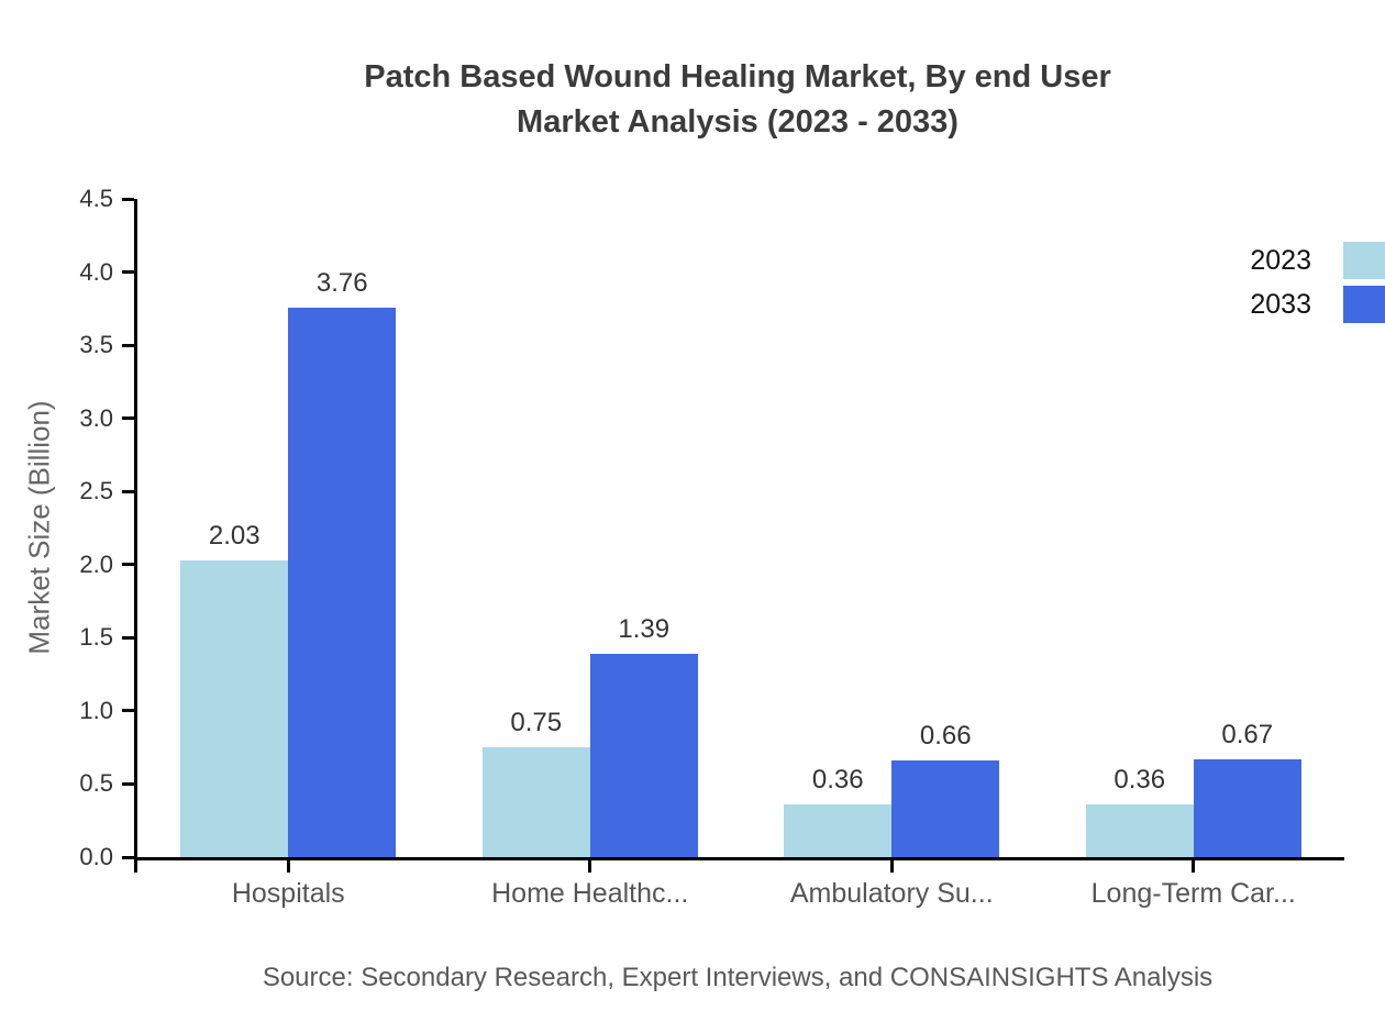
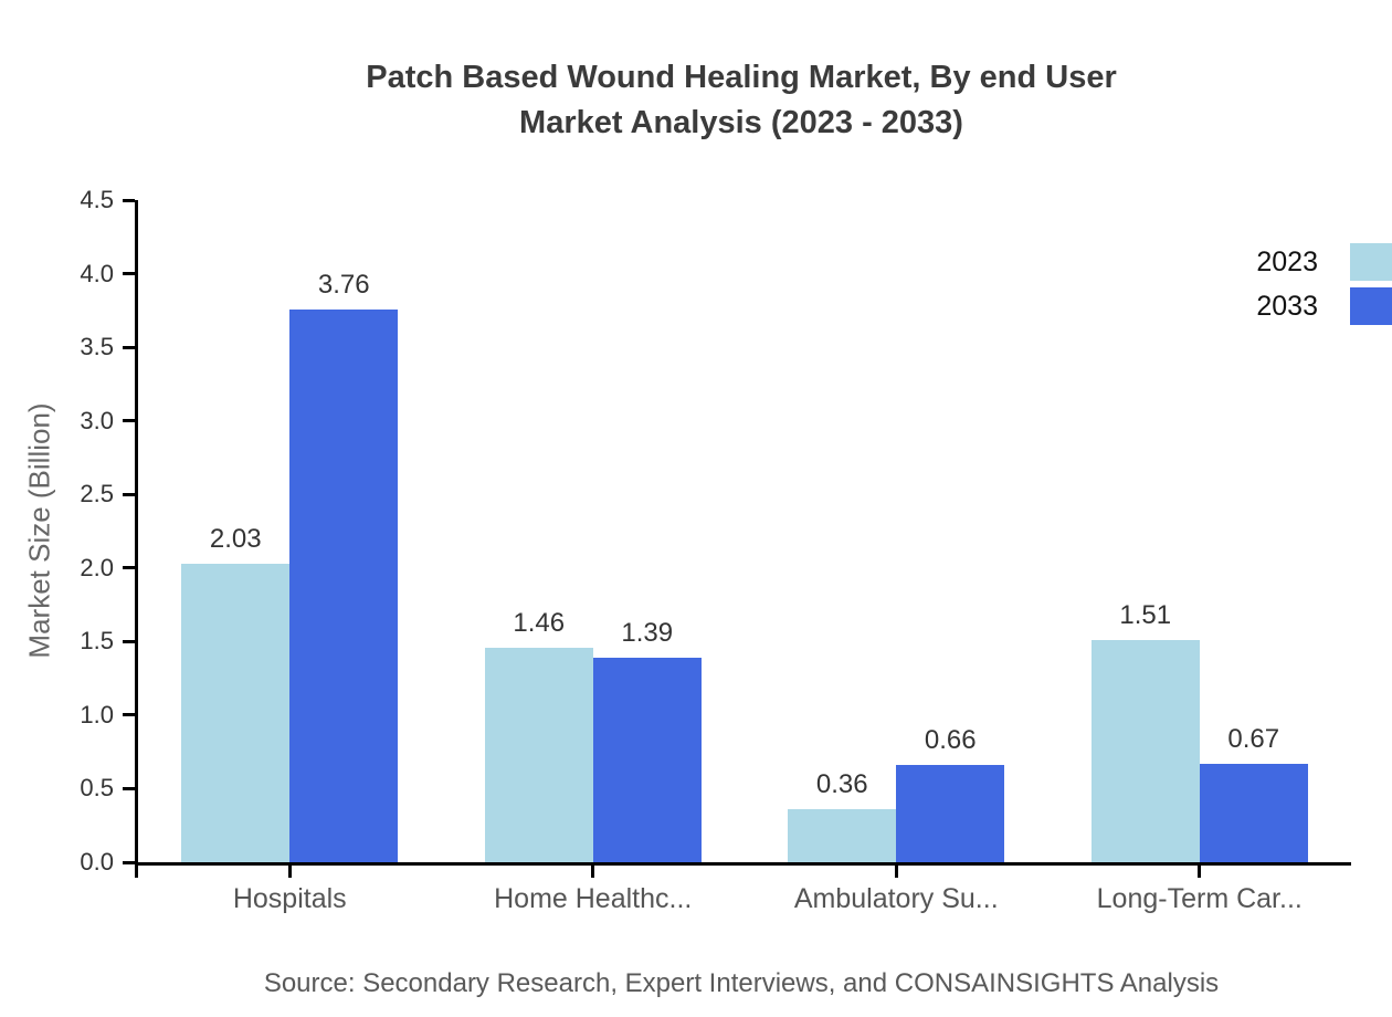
2023/Home Healthc...: 0.75 -> 1.46
2023/Long-Term Car...: 0.36 -> 1.51
